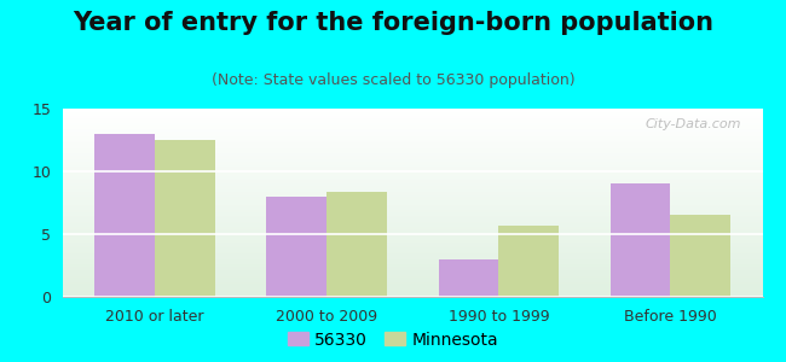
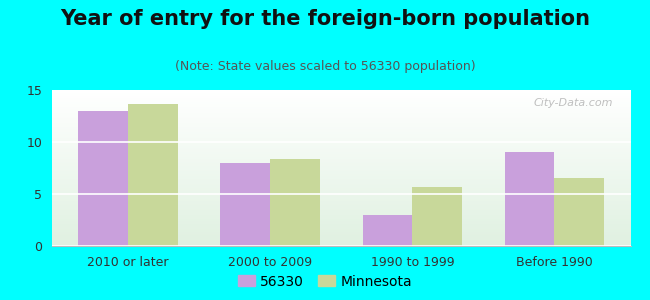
Minnesota/2010 or later: 12.5 -> 13.7
